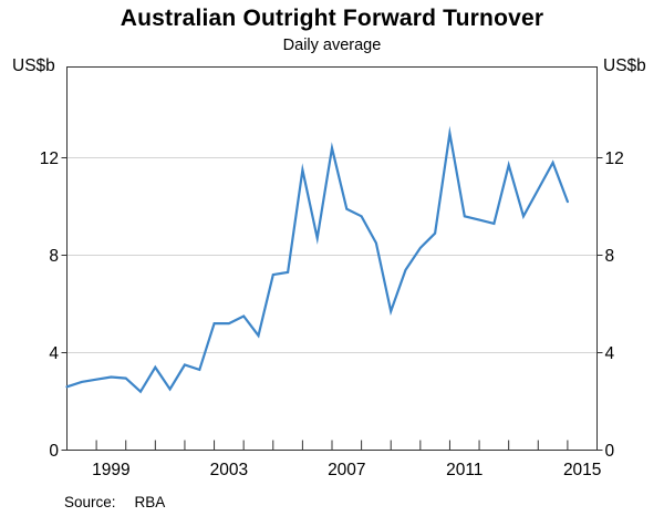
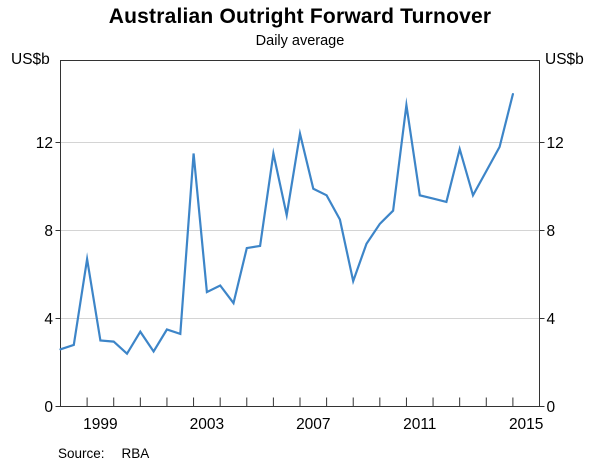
1999: 2.9 -> 6.7
2003: 5.2 -> 11.5
2011: 13.0 -> 13.7
2015: 10.2 -> 14.2
